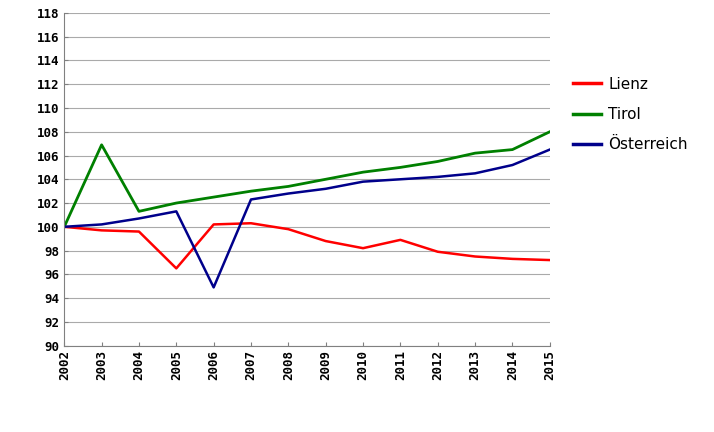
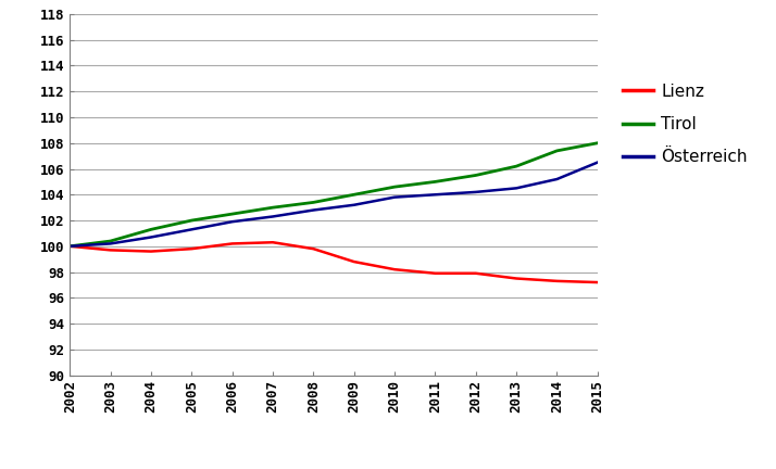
Tirol/2003: 106.9 -> 100.4
Lienz/2005: 96.5 -> 99.8
Österreich/2006: 94.9 -> 101.9
Lienz/2011: 98.9 -> 97.9
Tirol/2014: 106.5 -> 107.4
